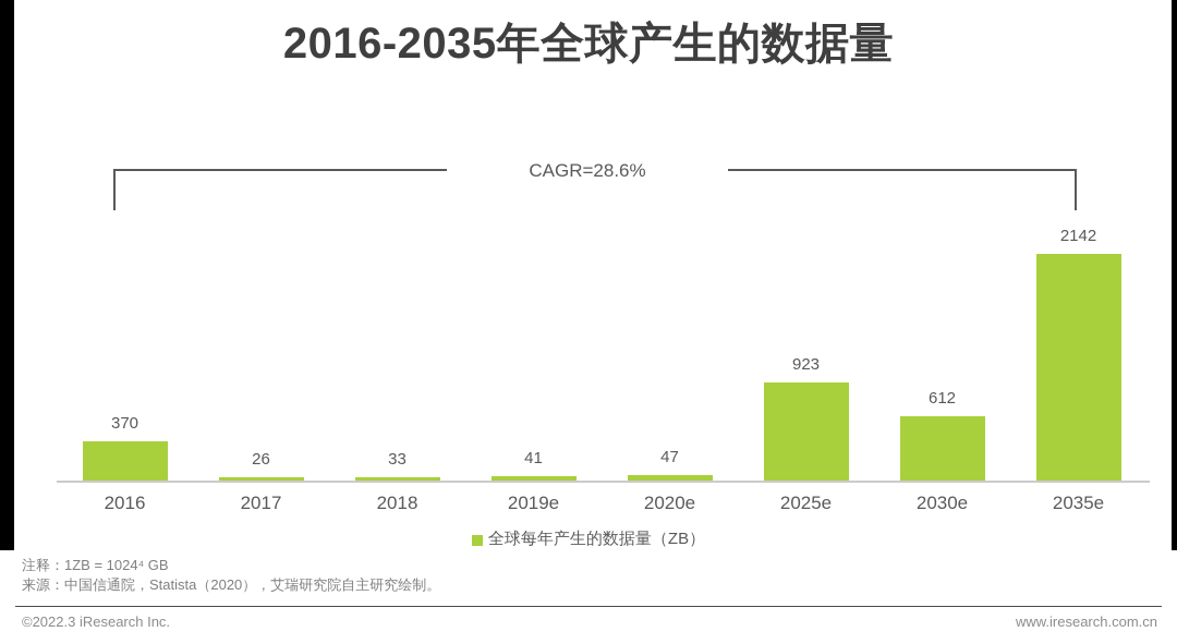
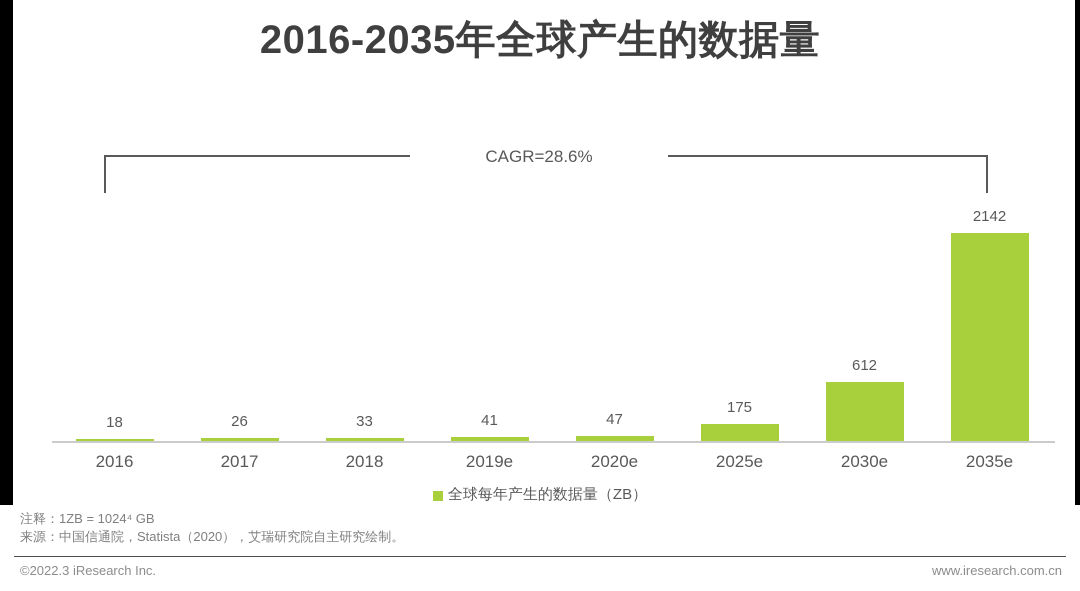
2016: 370 -> 18
2025e: 923 -> 175
